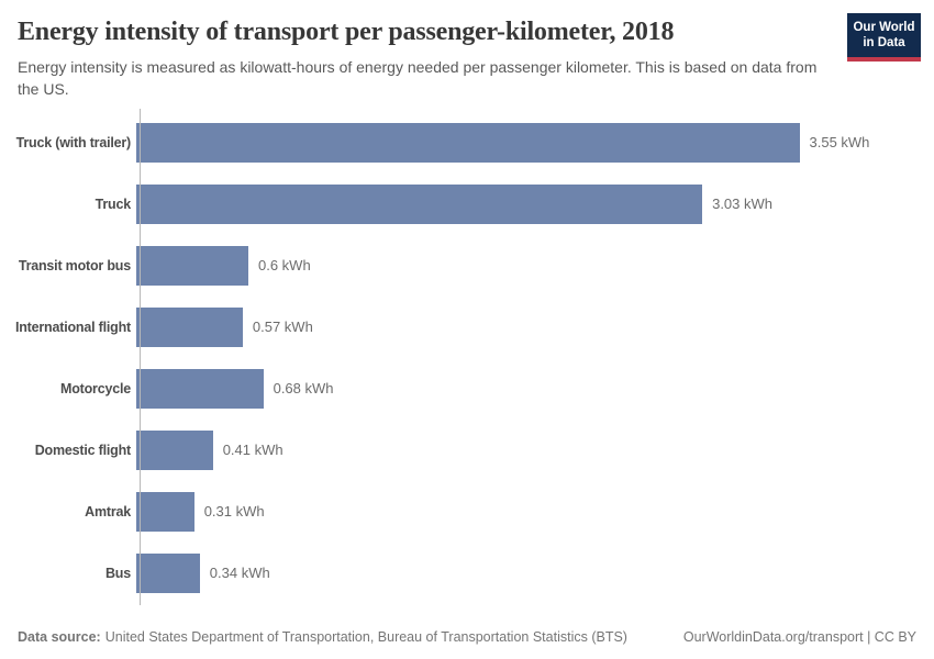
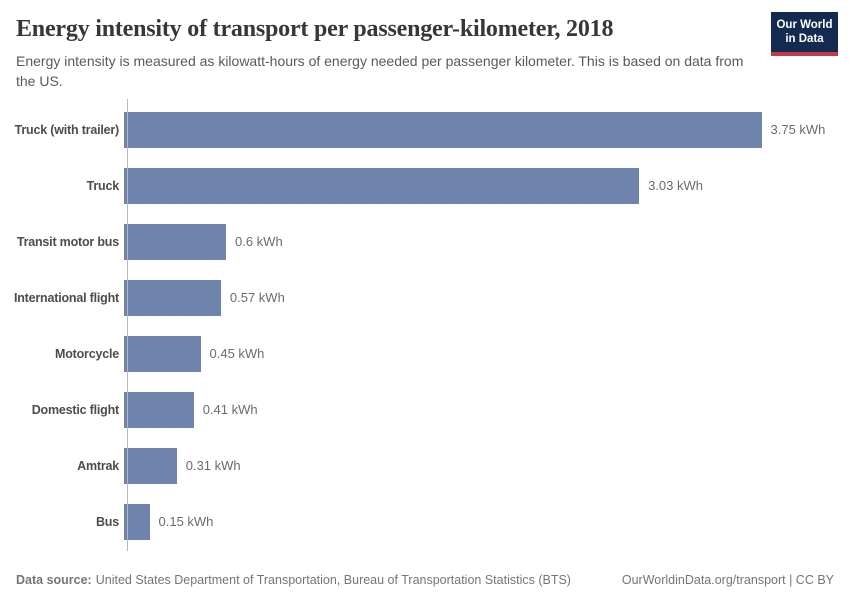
Truck (with trailer): 3.55 -> 3.75
Motorcycle: 0.68 -> 0.45
Bus: 0.34 -> 0.15
